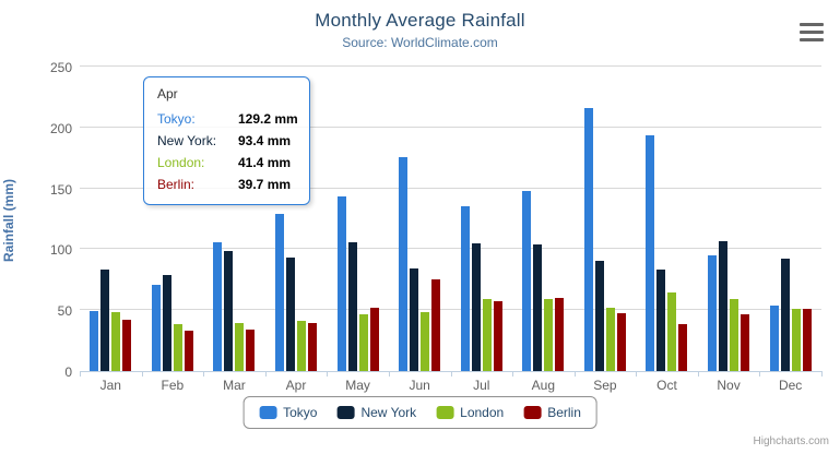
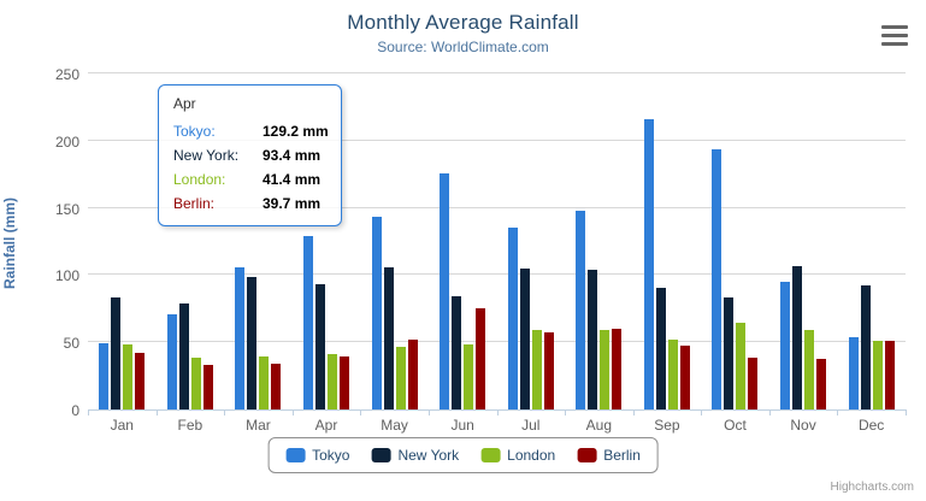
Berlin/Nov: 47 -> 38
